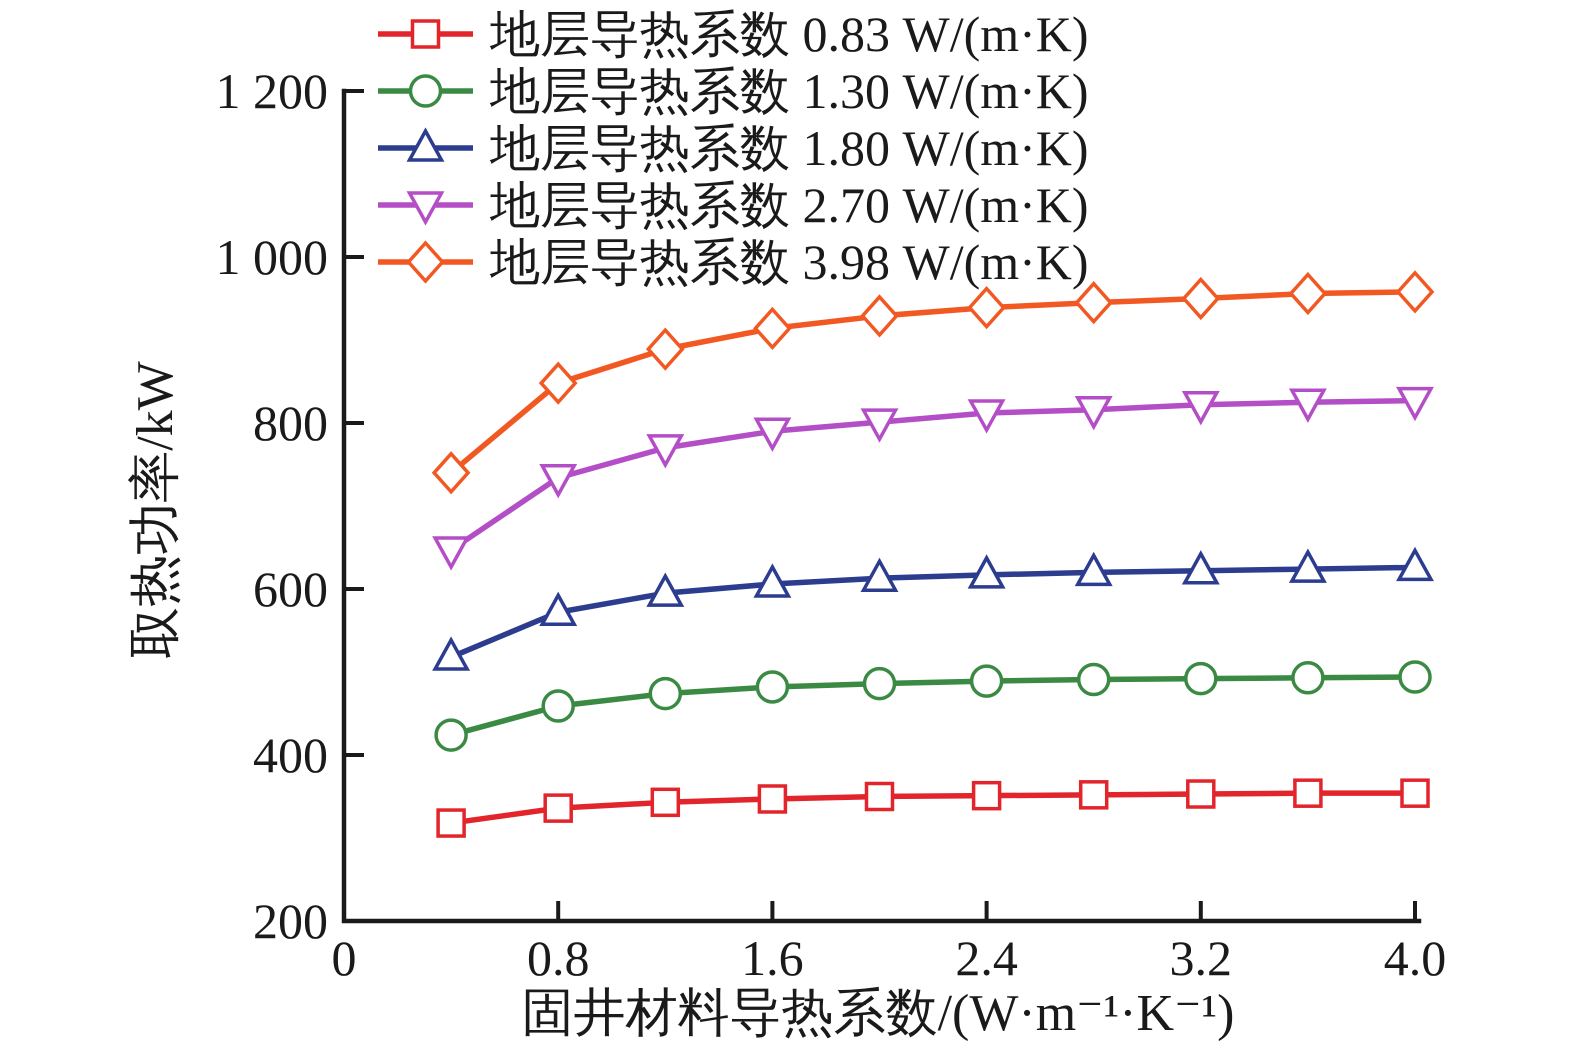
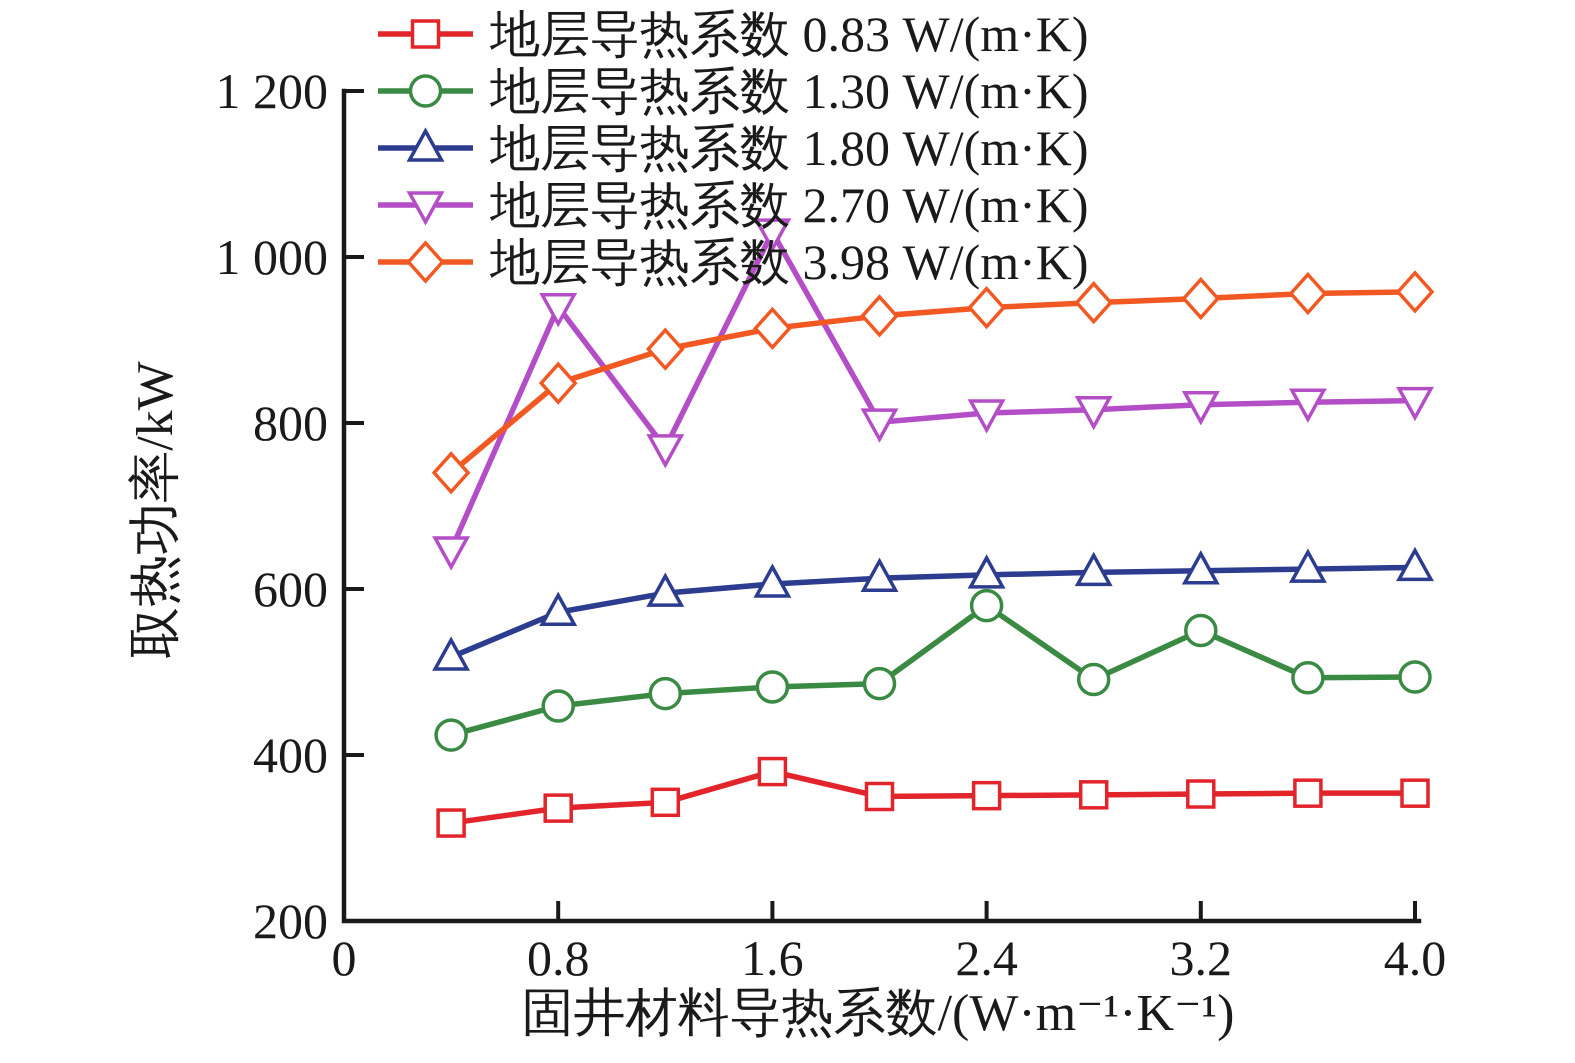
地层导热系数 2.70 W/(m·K)/0.8: 730 -> 940
地层导热系数 0.83 W/(m·K)/1.6: 350 -> 380
地层导热系数 2.70 W/(m·K)/1.6: 790 -> 1030
地层导热系数 1.30 W/(m·K)/2.4: 490 -> 580
地层导热系数 1.30 W/(m·K)/3.2: 490 -> 550
